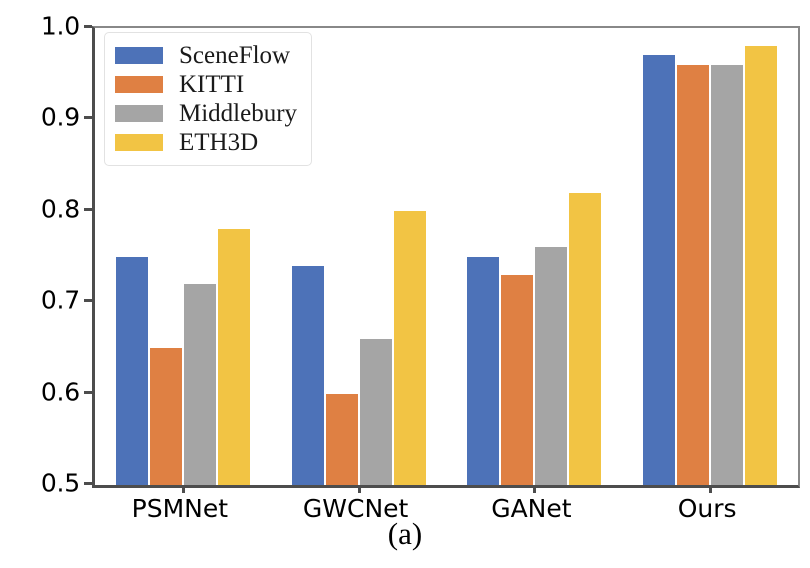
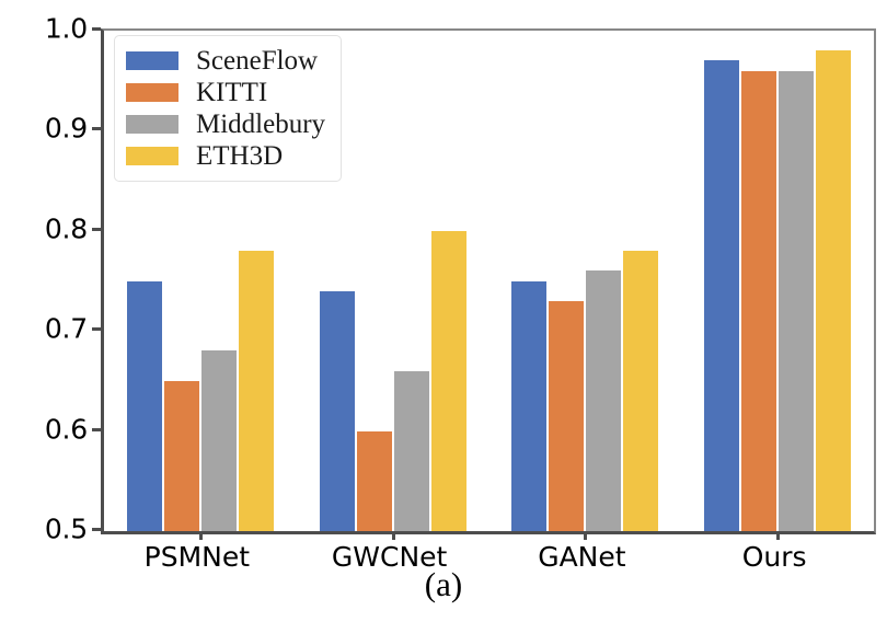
Middlebury/PSMNet: 0.72 -> 0.68
ETH3D/GANet: 0.82 -> 0.78
